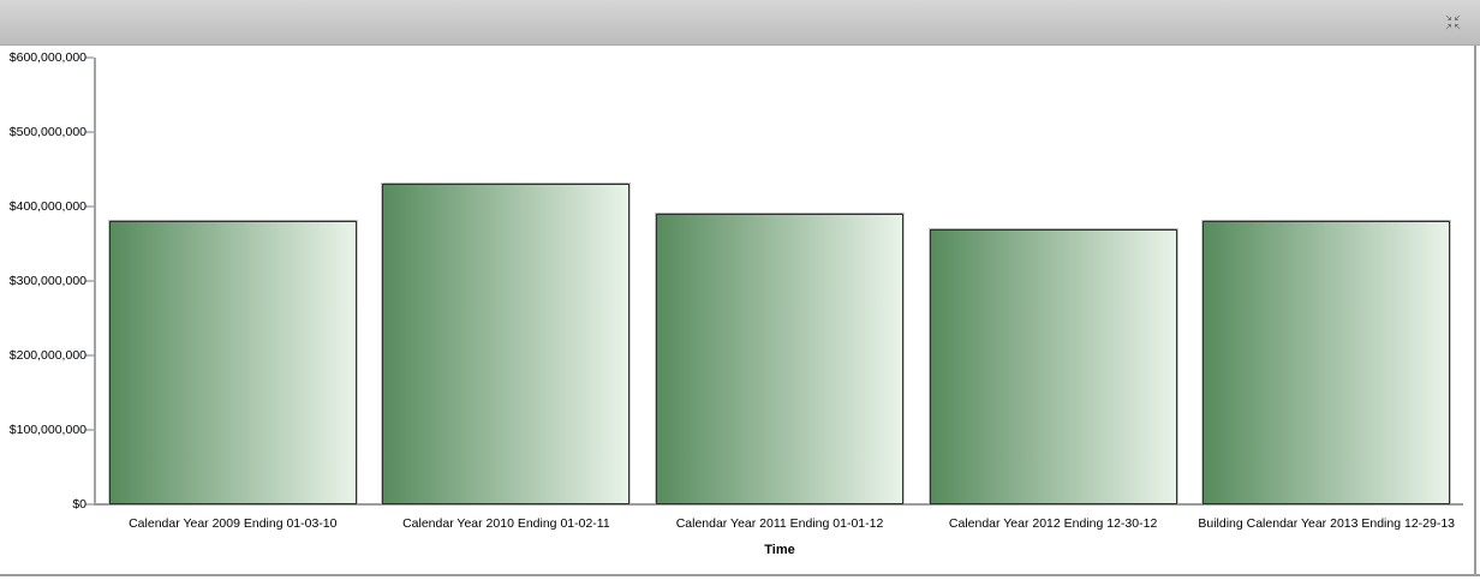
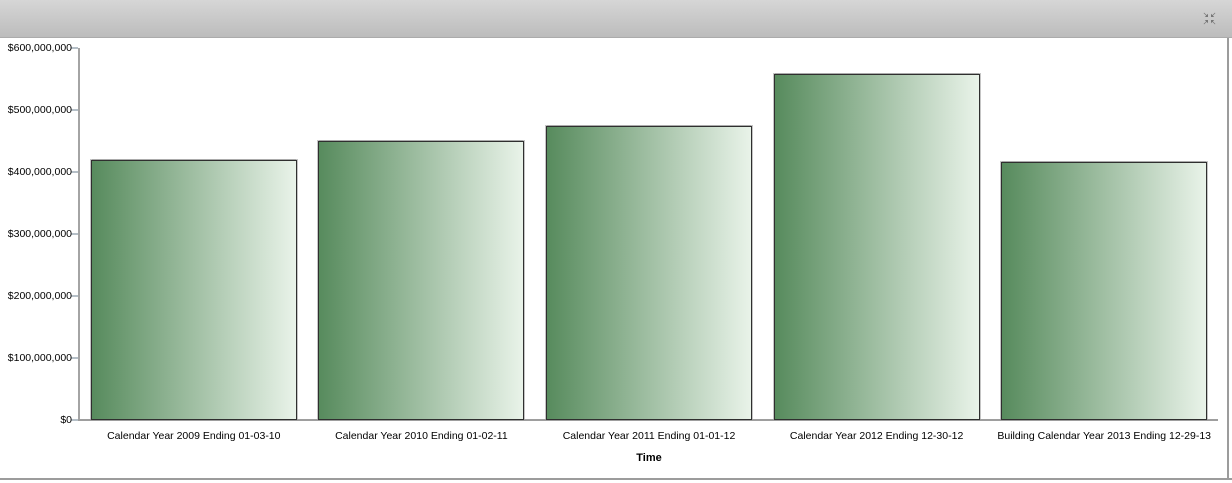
Calendar Year 2009 Ending 01-03-10: $380000000 -> $420000000
Calendar Year 2010 Ending 01-02-11: $430000000 -> $450000000
Calendar Year 2011 Ending 01-01-12: $390000000 -> $470000000
Calendar Year 2012 Ending 12-30-12: $370000000 -> $560000000
Building Calendar Year 2013 Ending 12-29-13: $380000000 -> $420000000
